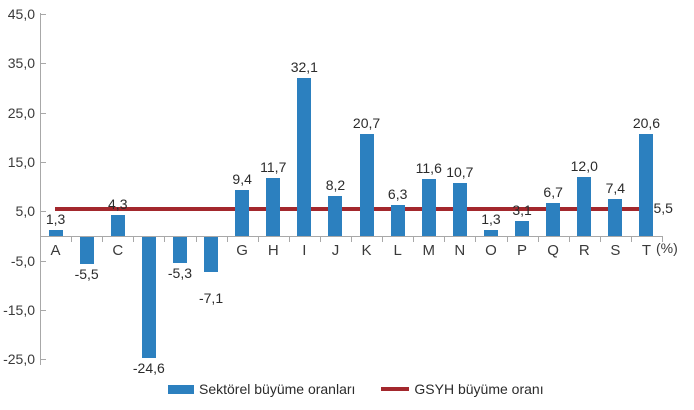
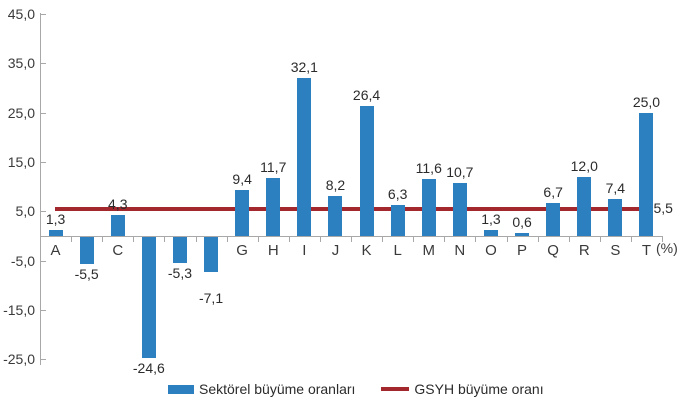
K: 20,7 -> 26,4
P: 3,1 -> 0,6
T: 20,6 -> 25,0
